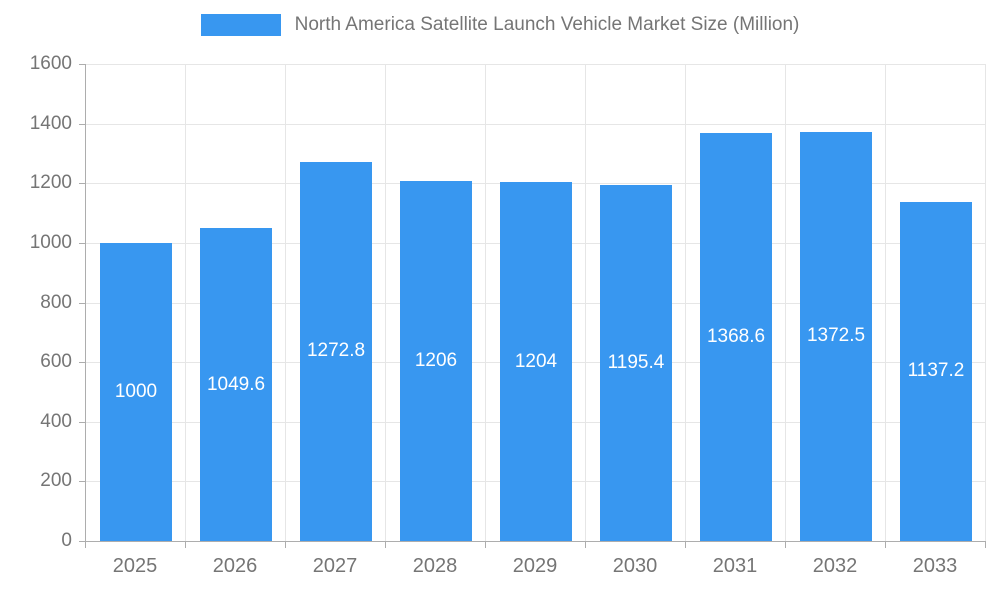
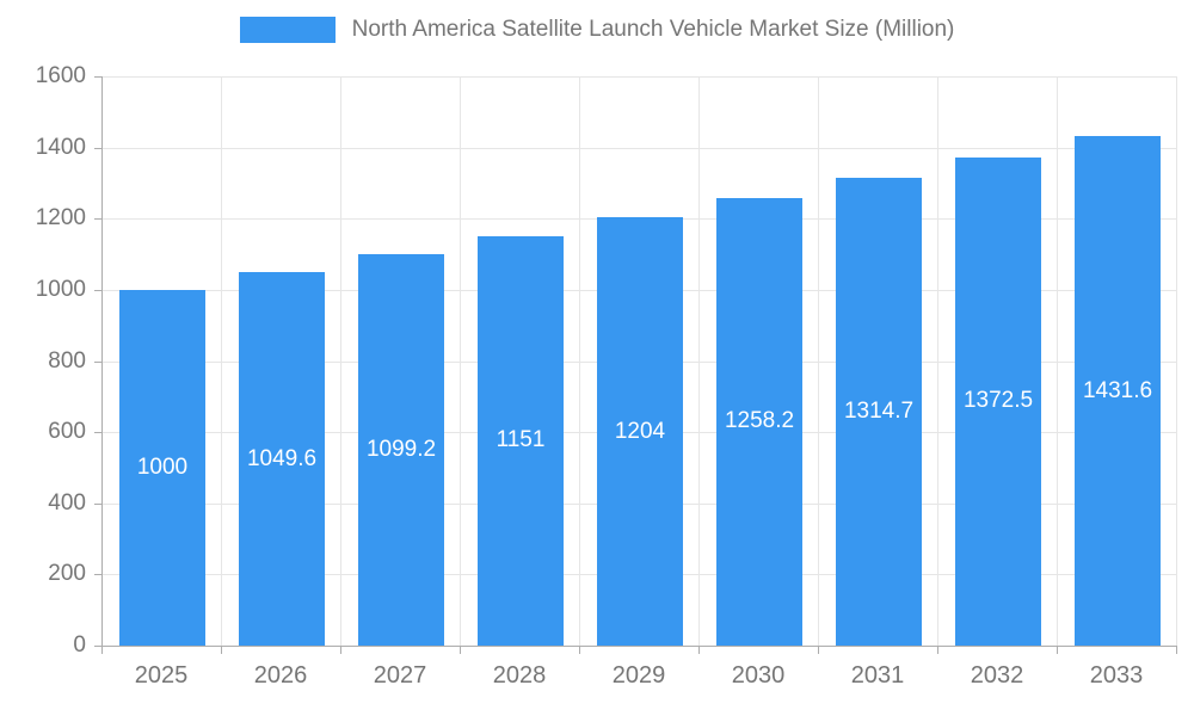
2027: 1272.8 -> 1099.2
2028: 1206 -> 1151
2030: 1195.4 -> 1258.2
2031: 1368.6 -> 1314.7
2033: 1137.2 -> 1431.6
